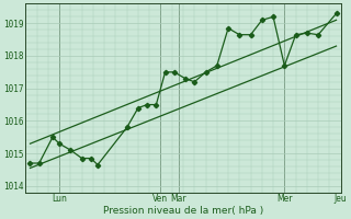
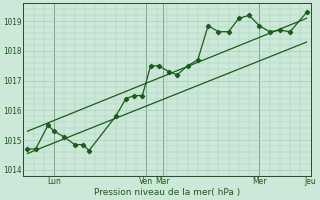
Mer: 1017.70 -> 1018.85
